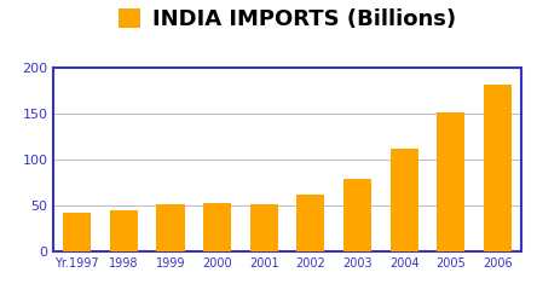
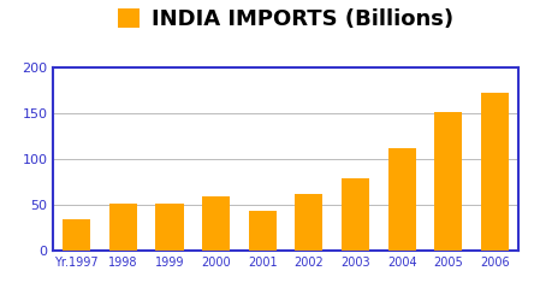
Yr.1997: 42 -> 34
1998: 45 -> 52
2000: 53 -> 60
2001: 52 -> 44
2006: 182 -> 172
